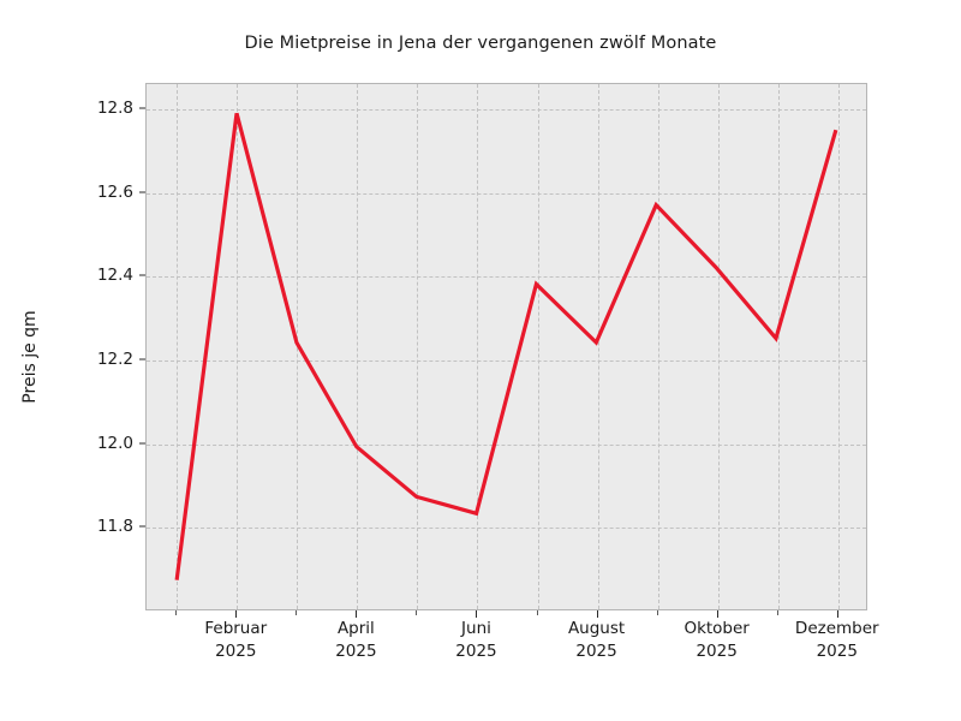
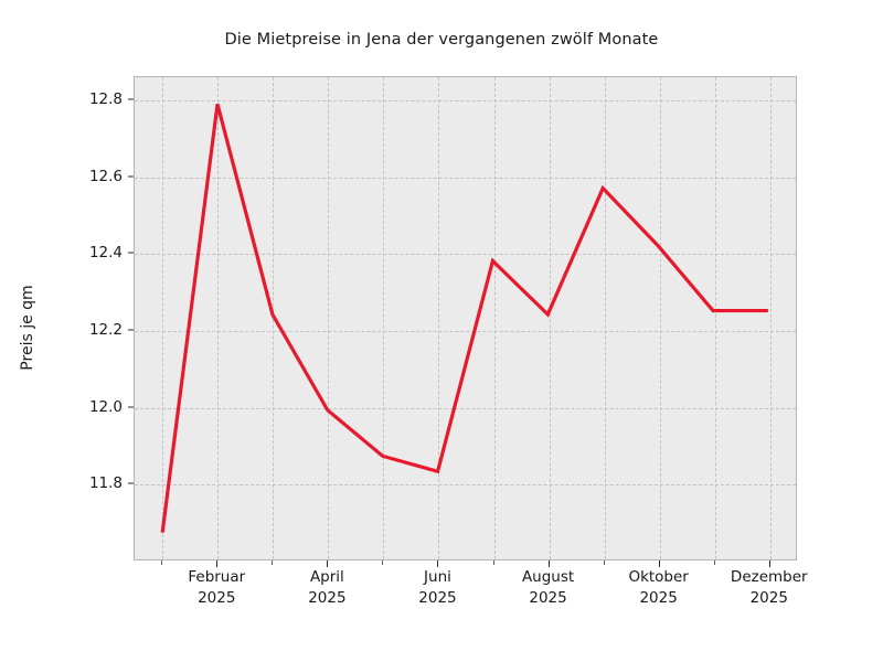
Dezember 2025: 12.75 -> 12.25
